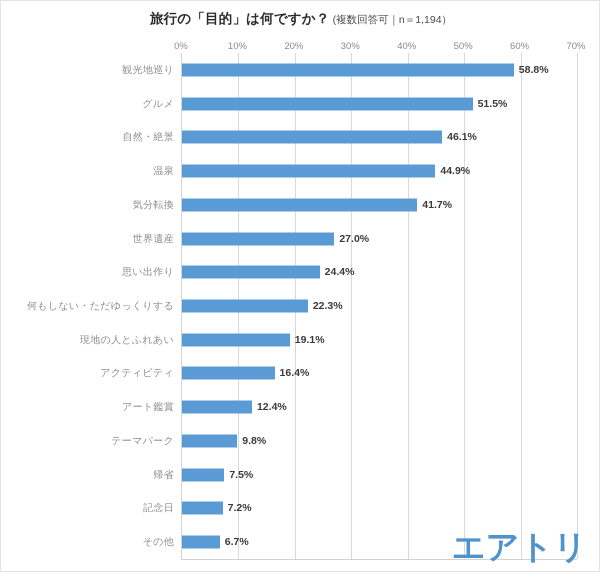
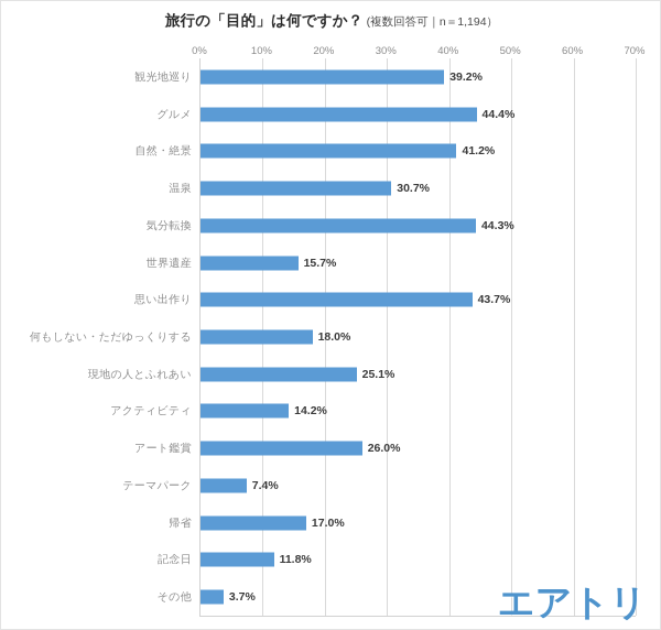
観光地巡り: 58.8% -> 39.2%
グルメ: 51.5% -> 44.4%
自然・絶景: 46.1% -> 41.2%
温泉: 44.9% -> 30.7%
気分転換: 41.7% -> 44.3%
世界遺産: 27.0% -> 15.7%
思い出作り: 24.4% -> 43.7%
何もしない・ただゆっくりする: 22.3% -> 18.0%
現地の人とふれあい: 19.1% -> 25.1%
アクティビティ: 16.4% -> 14.2%
アート鑑賞: 12.4% -> 26.0%
テーマパーク: 9.8% -> 7.4%
帰省: 7.5% -> 17.0%
記念日: 7.2% -> 11.8%
その他: 6.7% -> 3.7%
